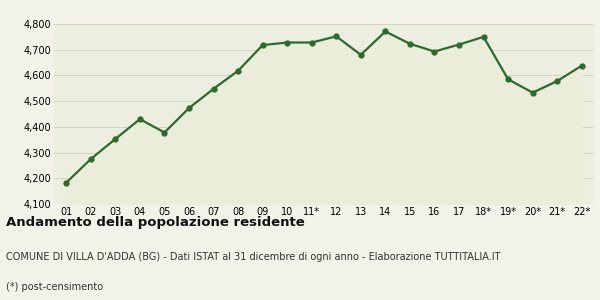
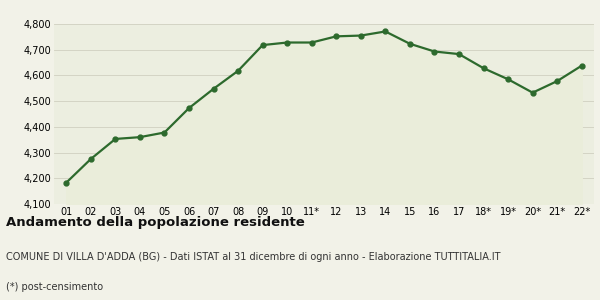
04: 4,430 -> 4,360
13: 4,680 -> 4,755
17: 4,720 -> 4,683
18*: 4,750 -> 4,628
